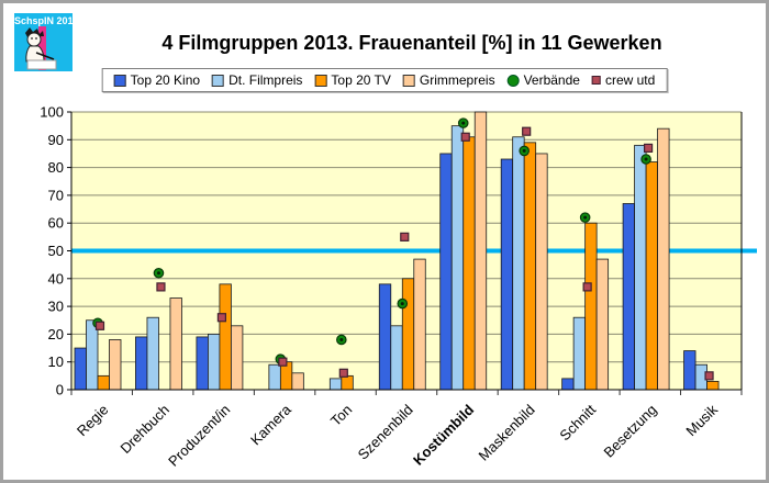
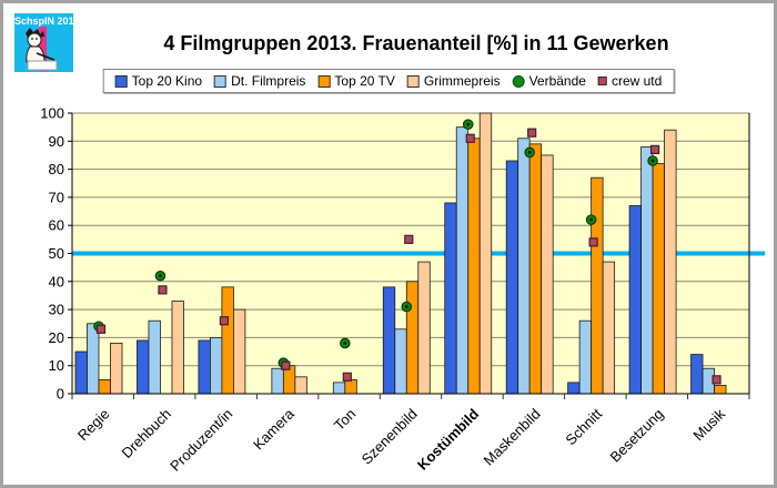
Grimmepreis/Produzent/in: 23 -> 30
Top 20 Kino/Kostümbild: 85 -> 68
Top 20 TV/Schnitt: 60 -> 77
crew utd/Schnitt: 37 -> 54
